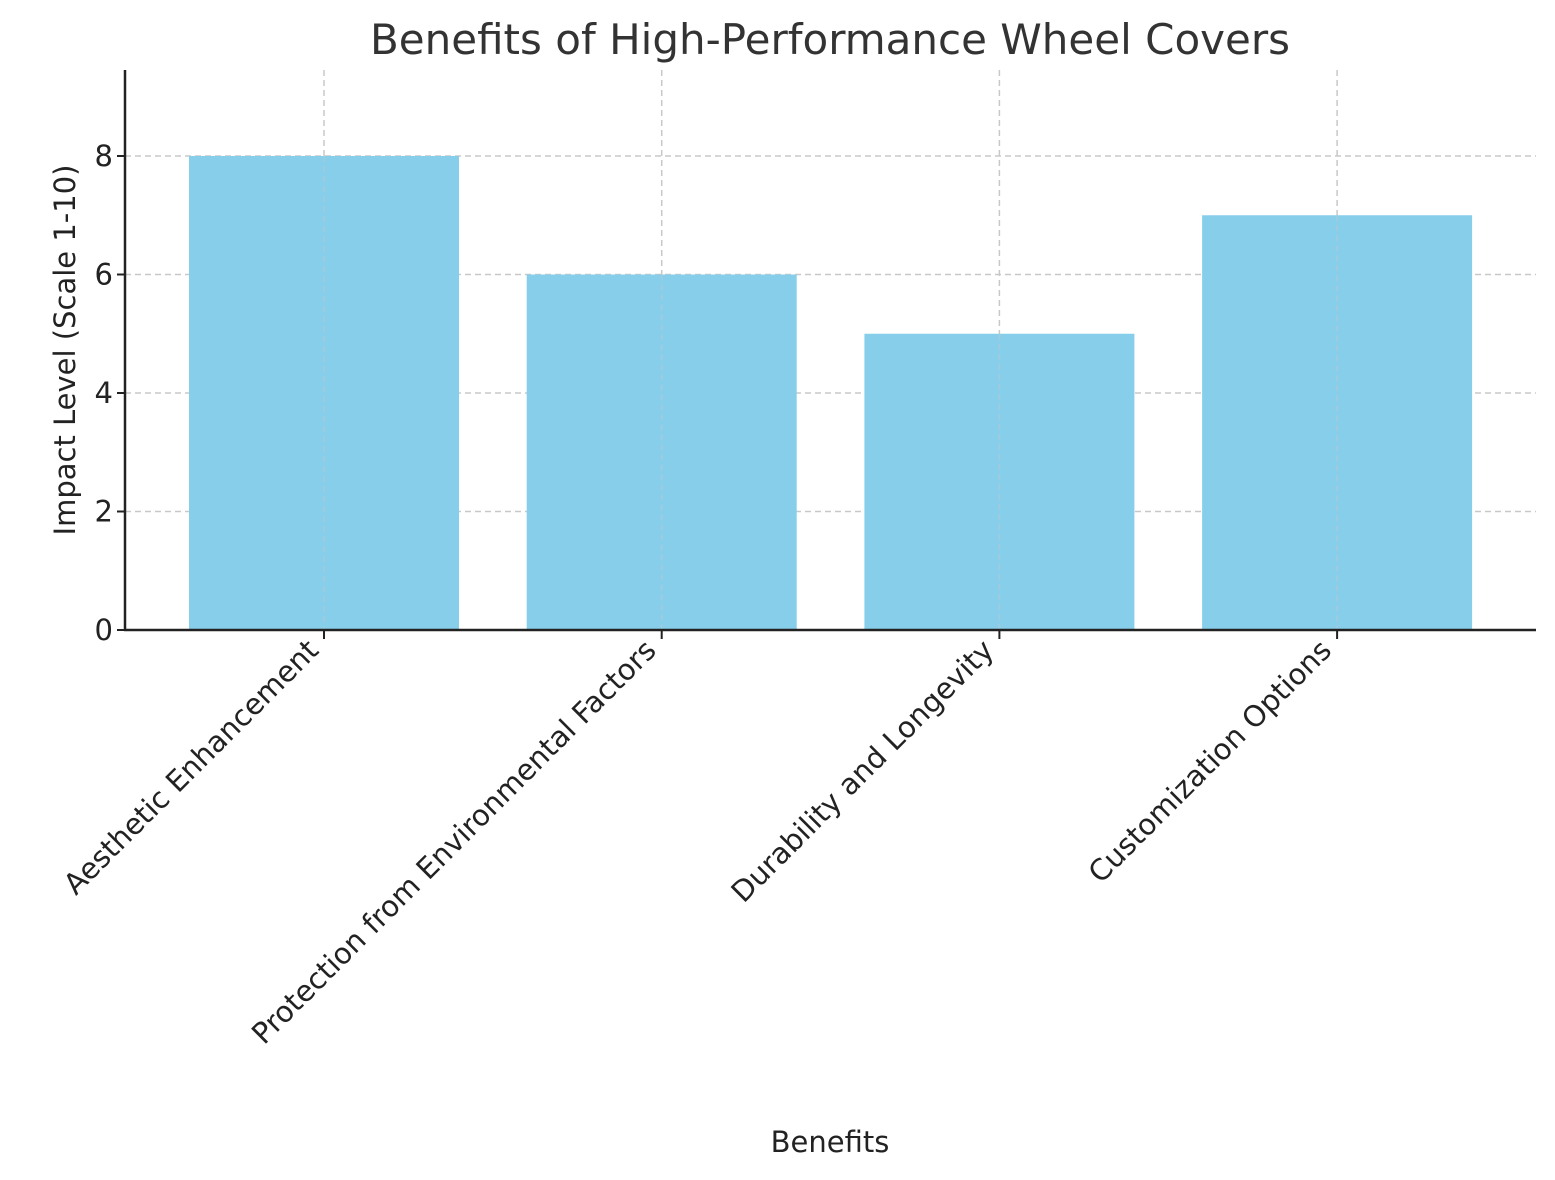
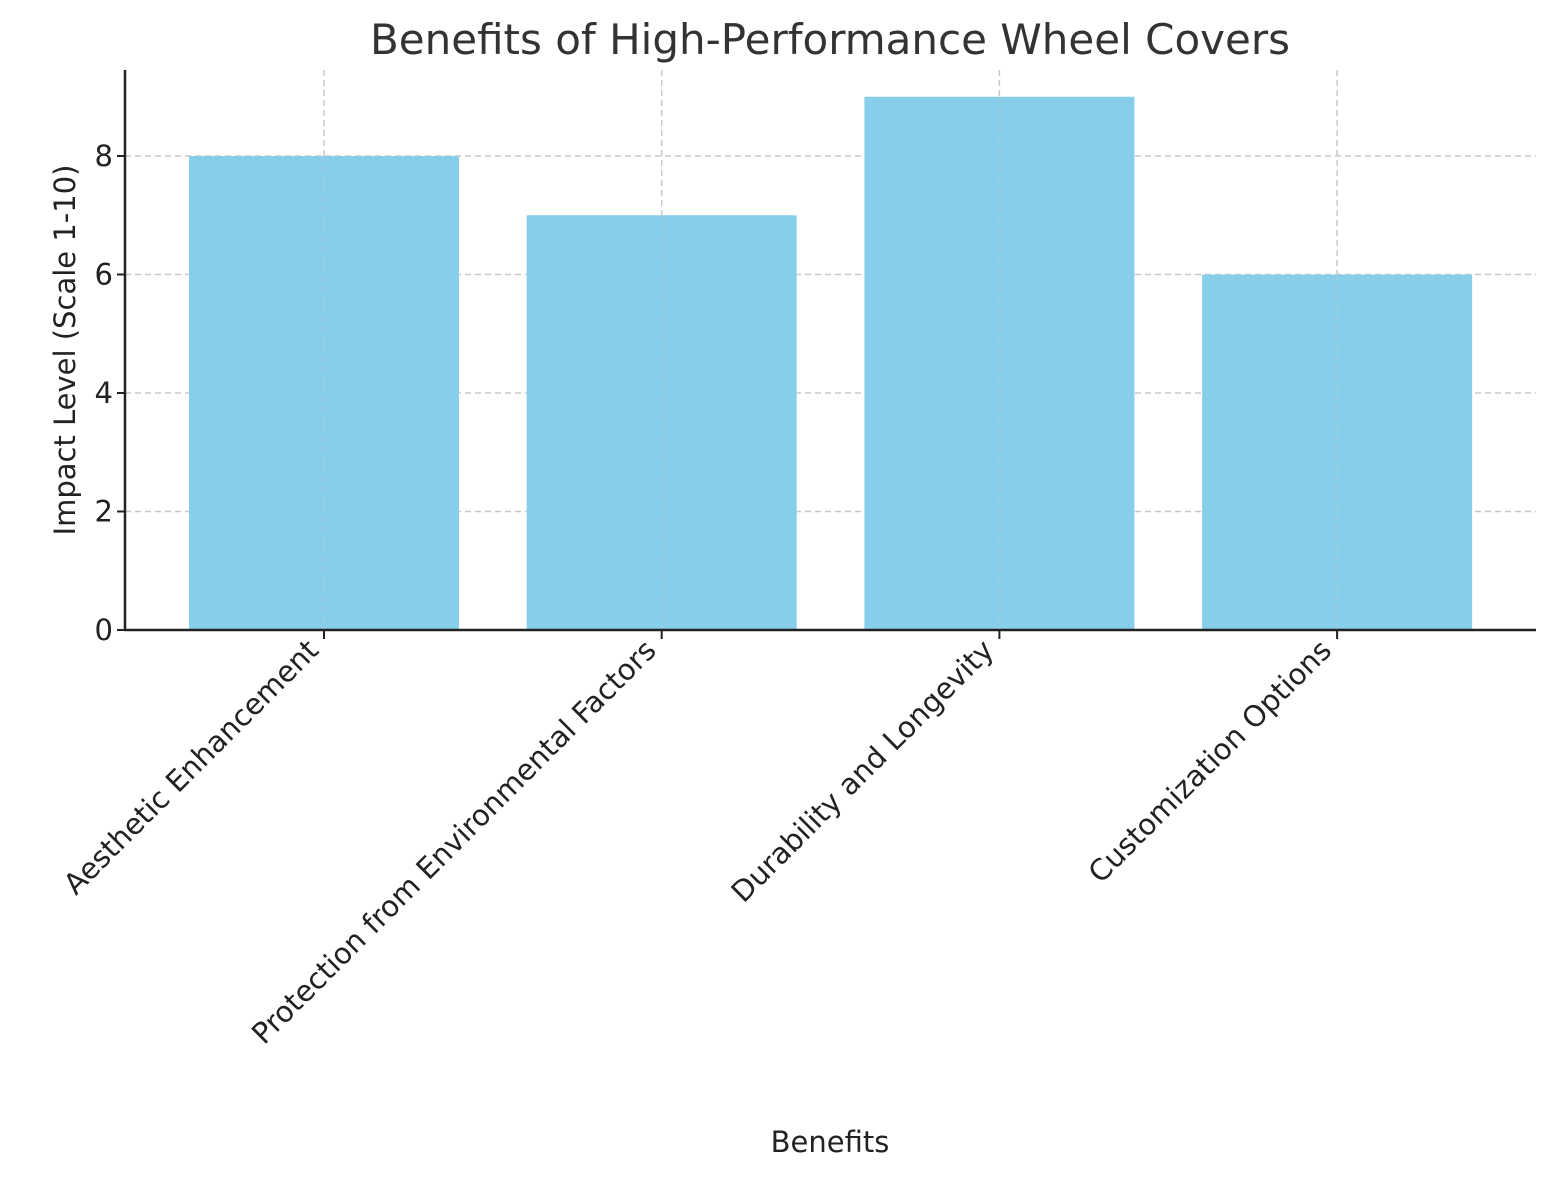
Protection from Environmental Factors: 6 -> 7
Durability and Longevity: 5 -> 9
Customization Options: 7 -> 6
